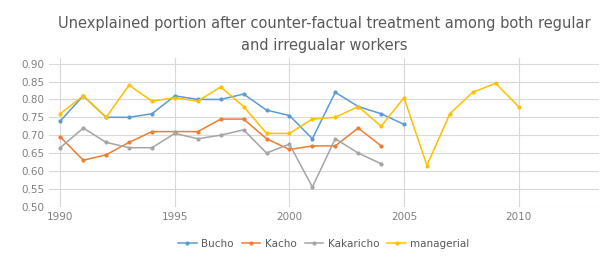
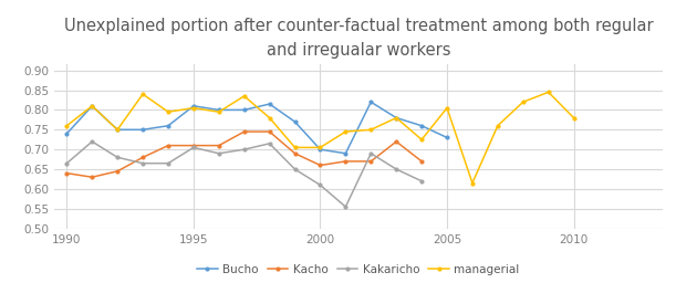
Kacho/1990: 0.695 -> 0.640
Bucho/2000: 0.755 -> 0.700
Kakaricho/2000: 0.675 -> 0.610
